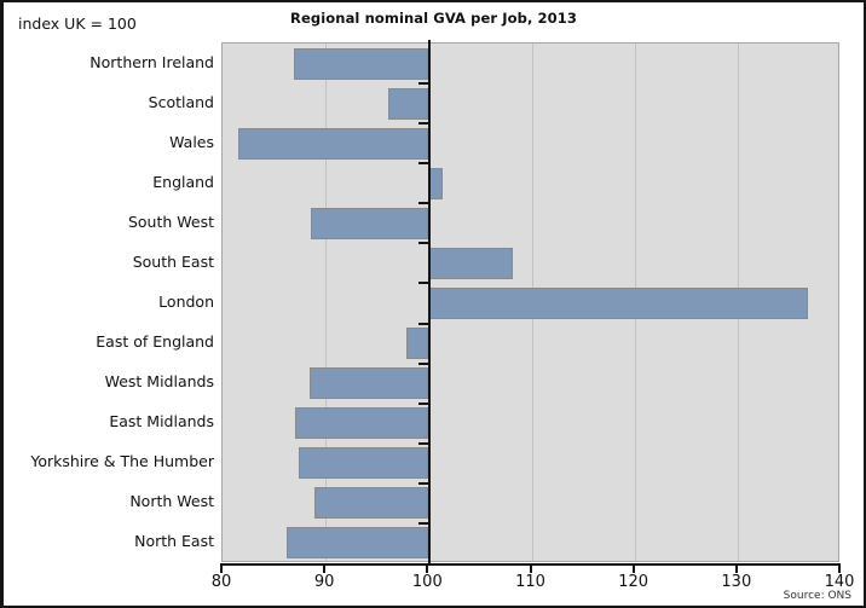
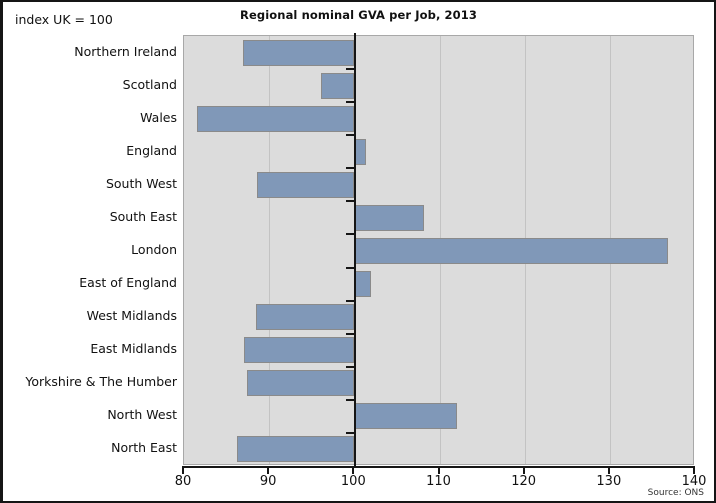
East of England: 98 -> 102
North West: 89 -> 112
